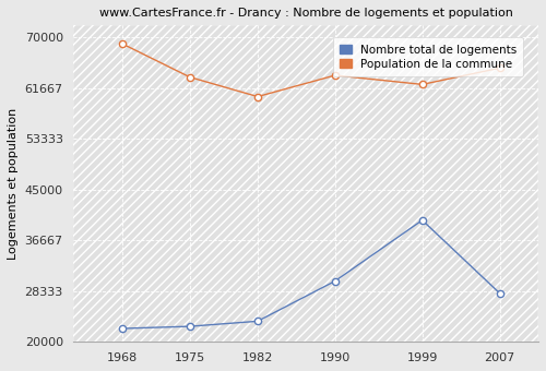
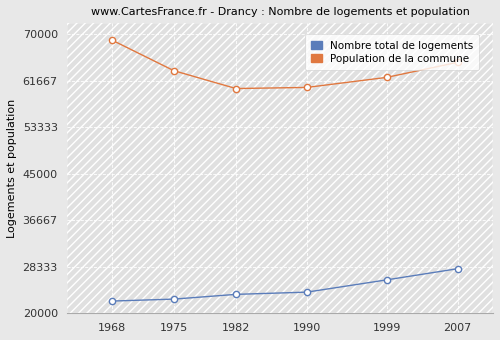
Nombre total de logements/1990: 30000 -> 23800
Population de la commune/1990: 63800 -> 60500
Nombre total de logements/1999: 40000 -> 26000
